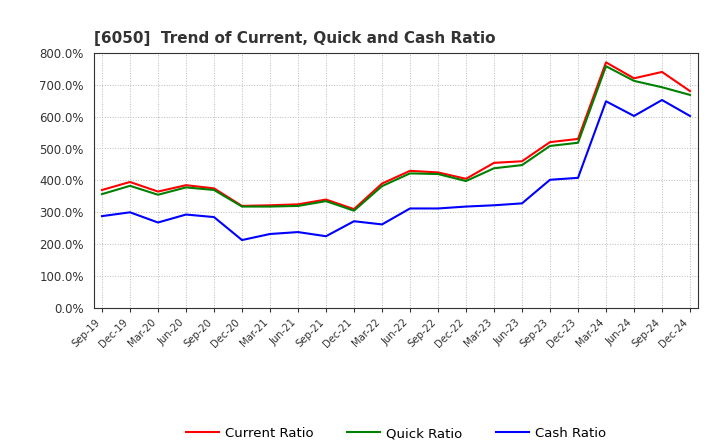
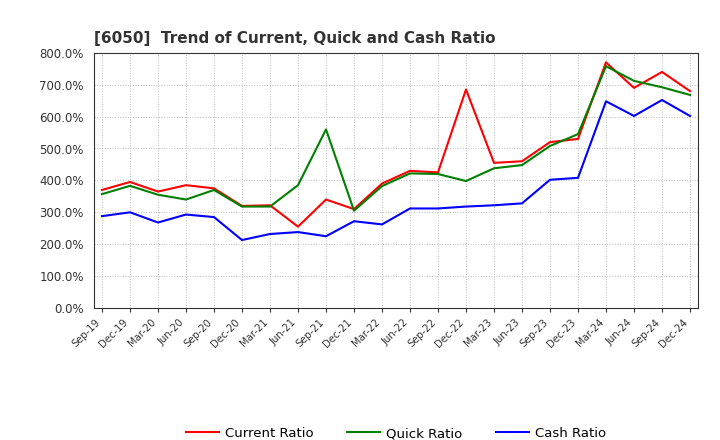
Quick Ratio/Jun-20: 378% -> 340%
Current Ratio/Jun-21: 325% -> 255%
Quick Ratio/Jun-21: 320% -> 385%
Quick Ratio/Sep-21: 335% -> 560%
Current Ratio/Dec-22: 405% -> 685%
Quick Ratio/Dec-23: 518% -> 545%
Current Ratio/Jun-24: 720% -> 690%
